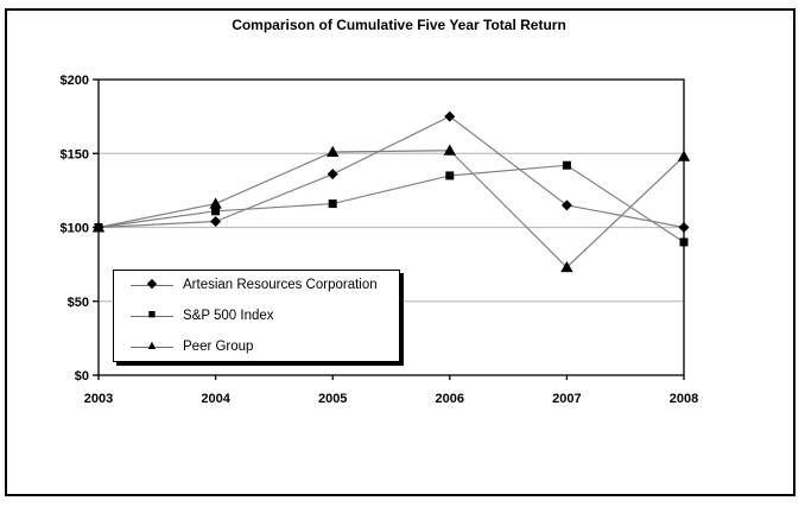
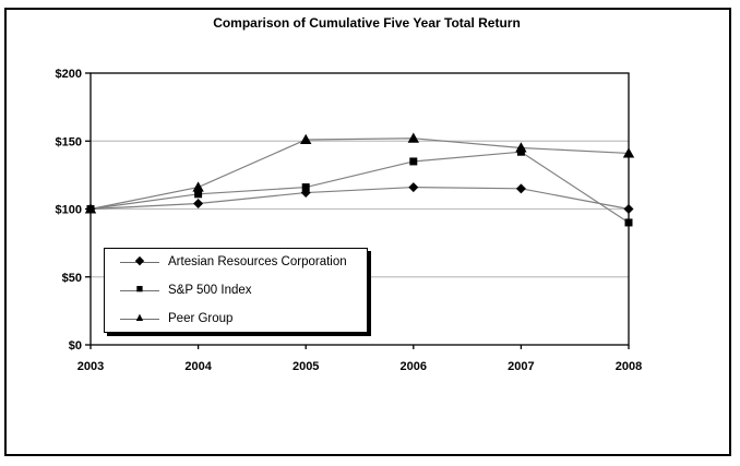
Artesian Resources Corporation/2005: $136 -> $112
Artesian Resources Corporation/2006: $175 -> $116
Peer Group/2007: $73 -> $145
Peer Group/2008: $148 -> $141
